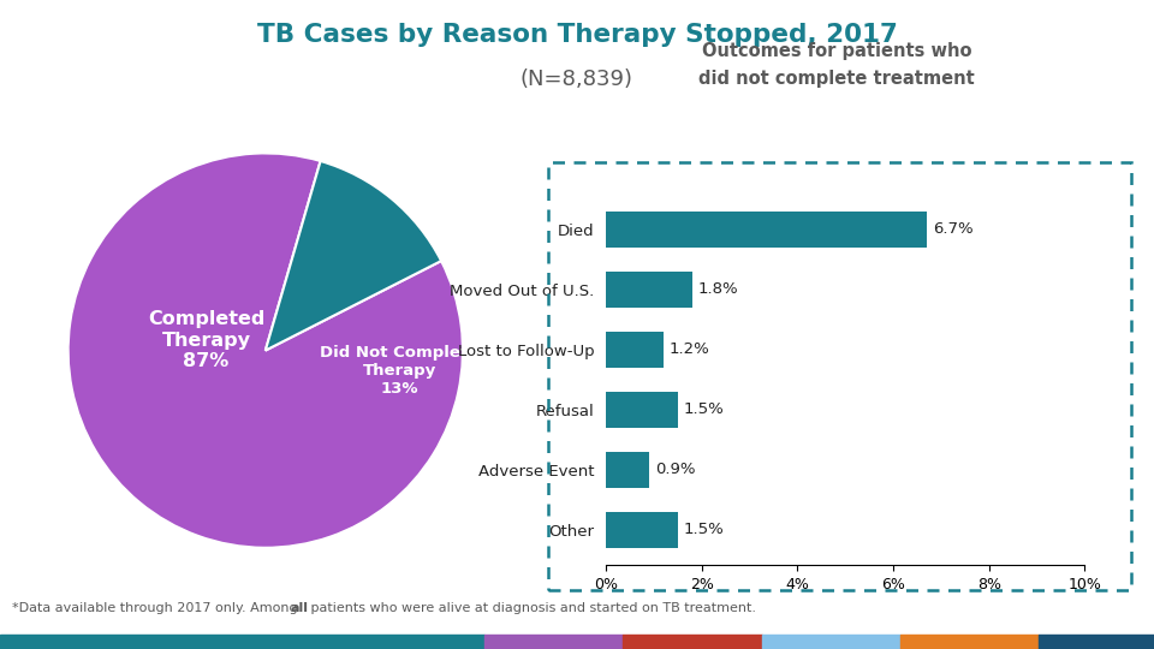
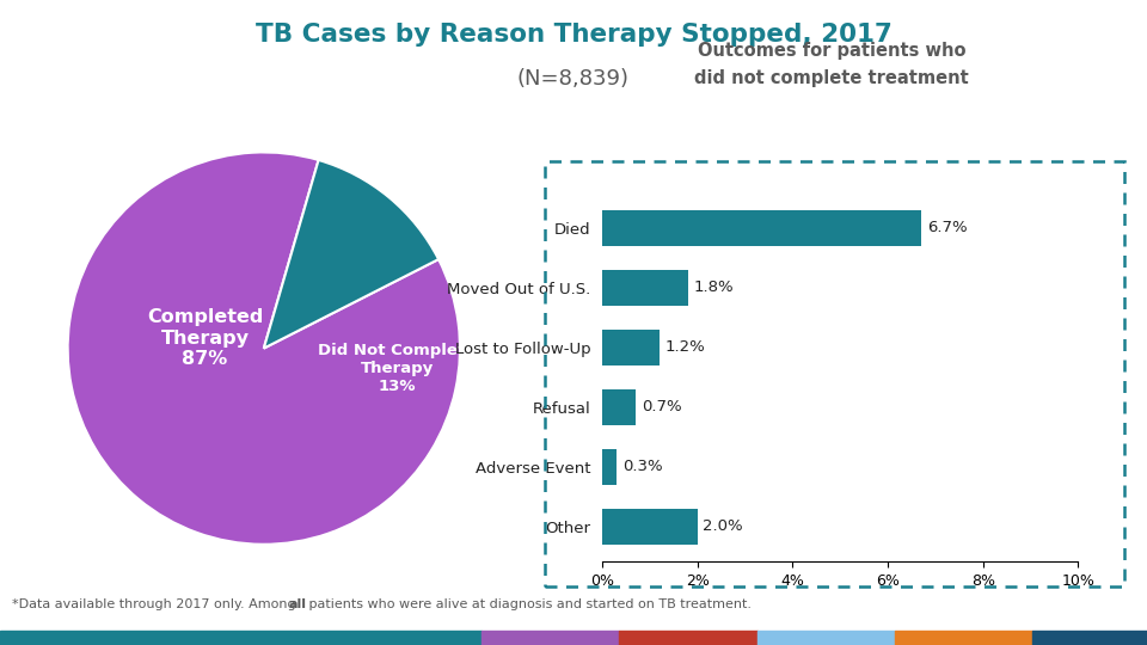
Refusal: 1.5% -> 0.7%
Adverse Event: 0.9% -> 0.3%
Other: 1.5% -> 2.0%
